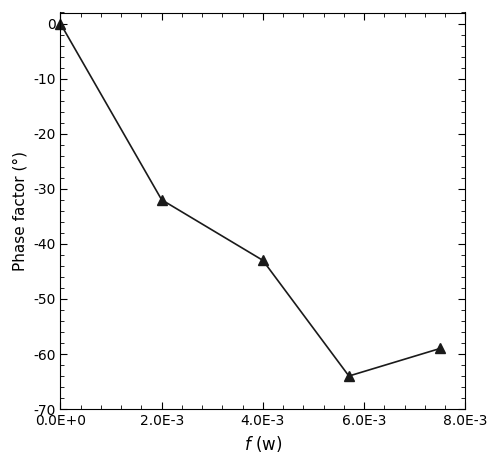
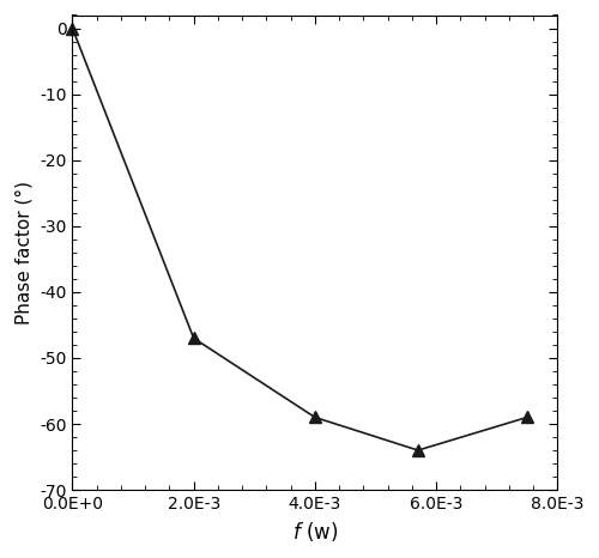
2.0E-3: -32 -> -47
4.0E-3: -43 -> -59
